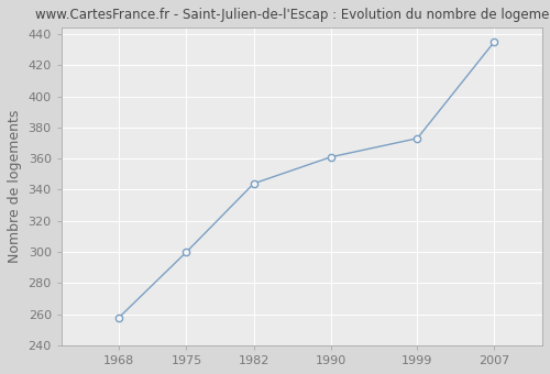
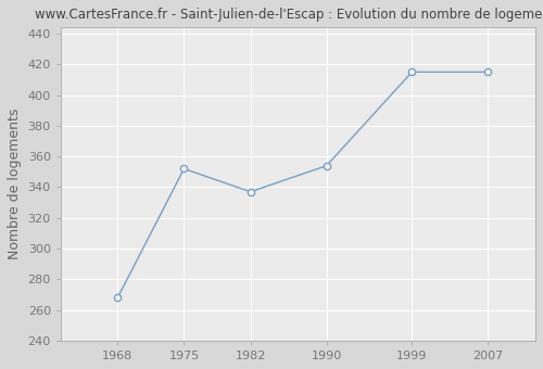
1968: 258 -> 268
1975: 300 -> 352
1982: 344 -> 337
1990: 361 -> 354
1999: 373 -> 415
2007: 435 -> 415
